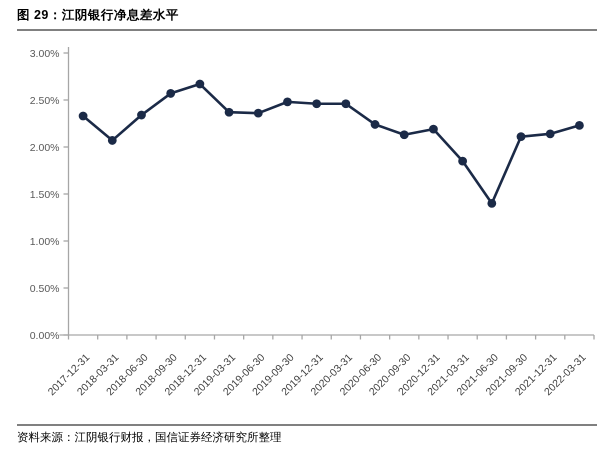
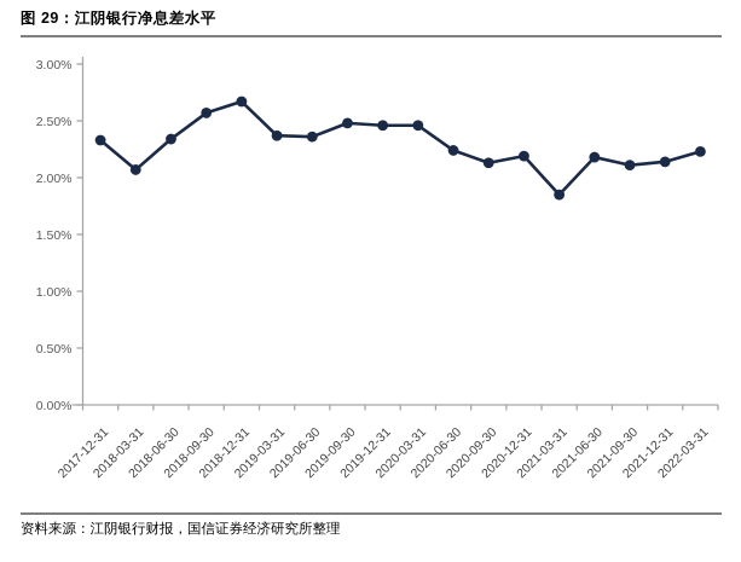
2021-06-30: 1.4% -> 2.2%
